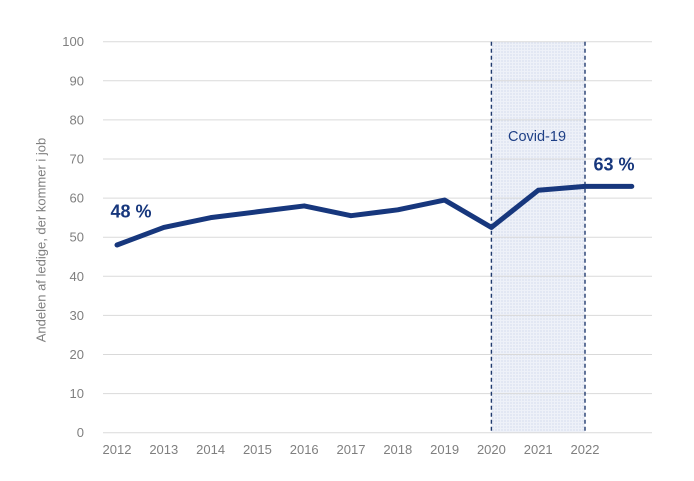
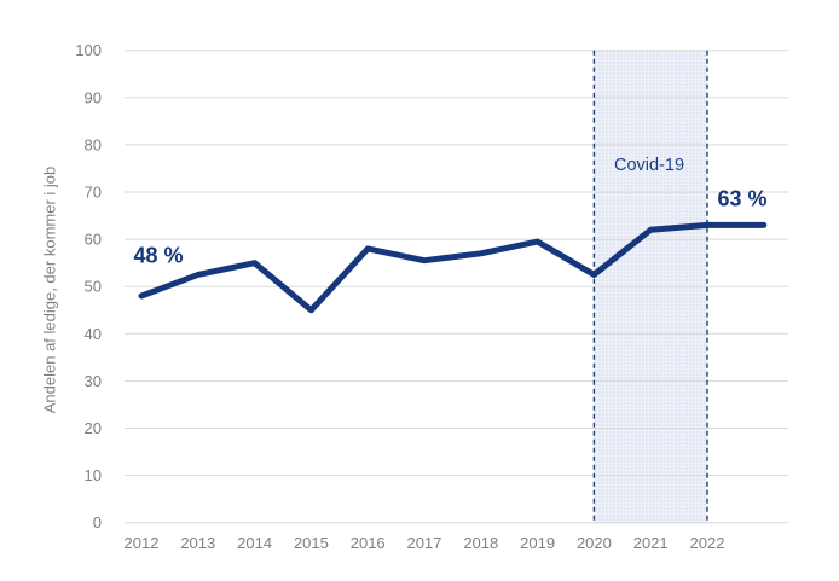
2015: 56 -> 45
